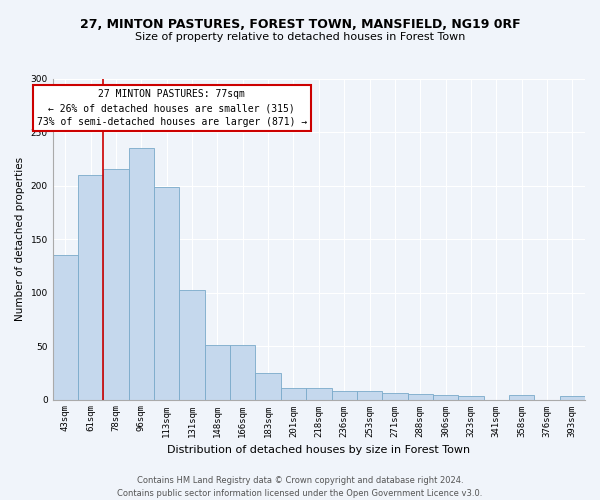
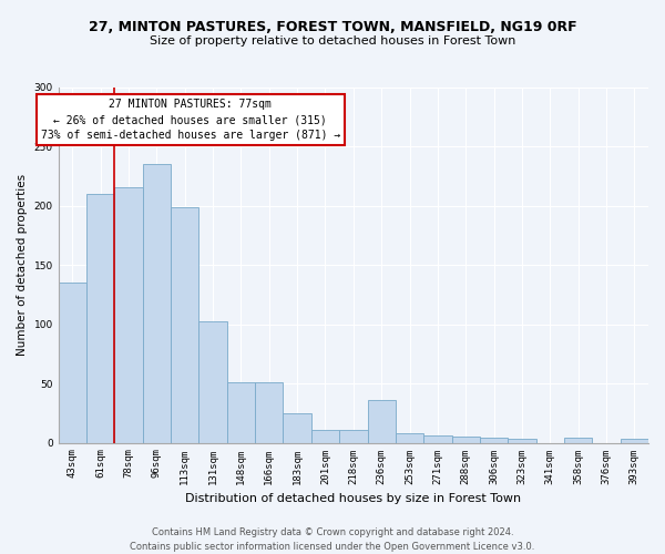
236sqm: 8 -> 36
